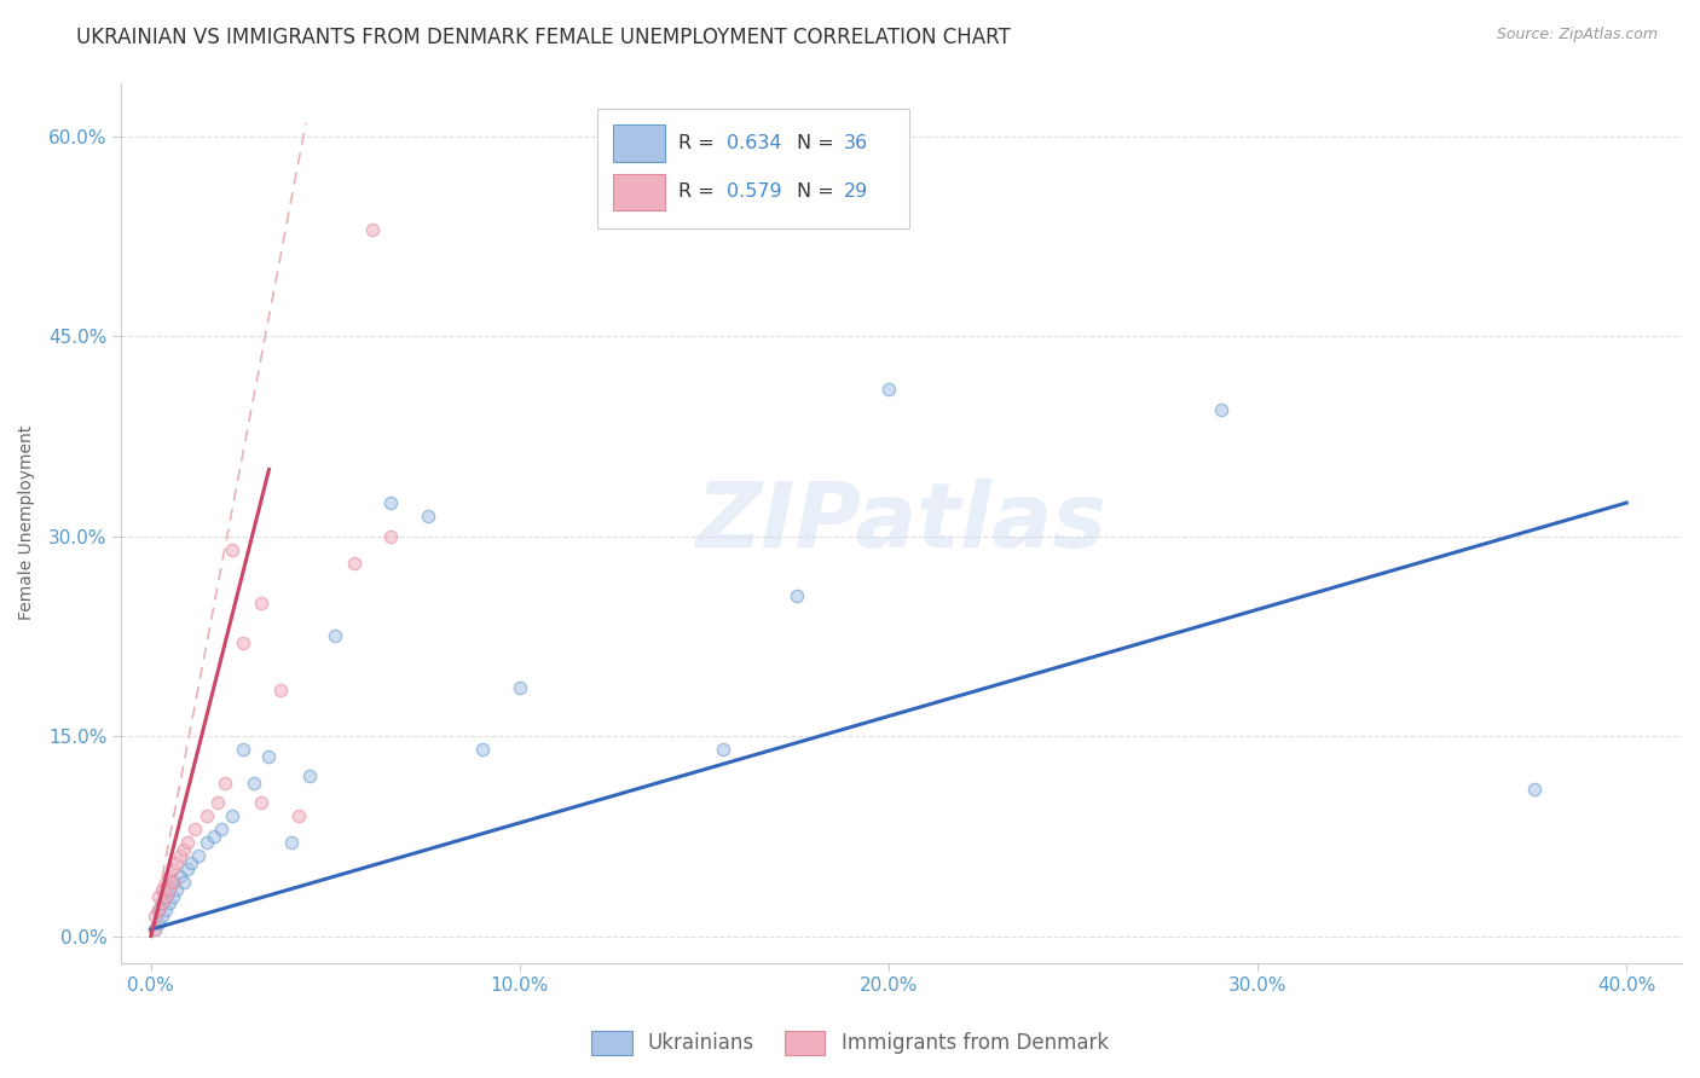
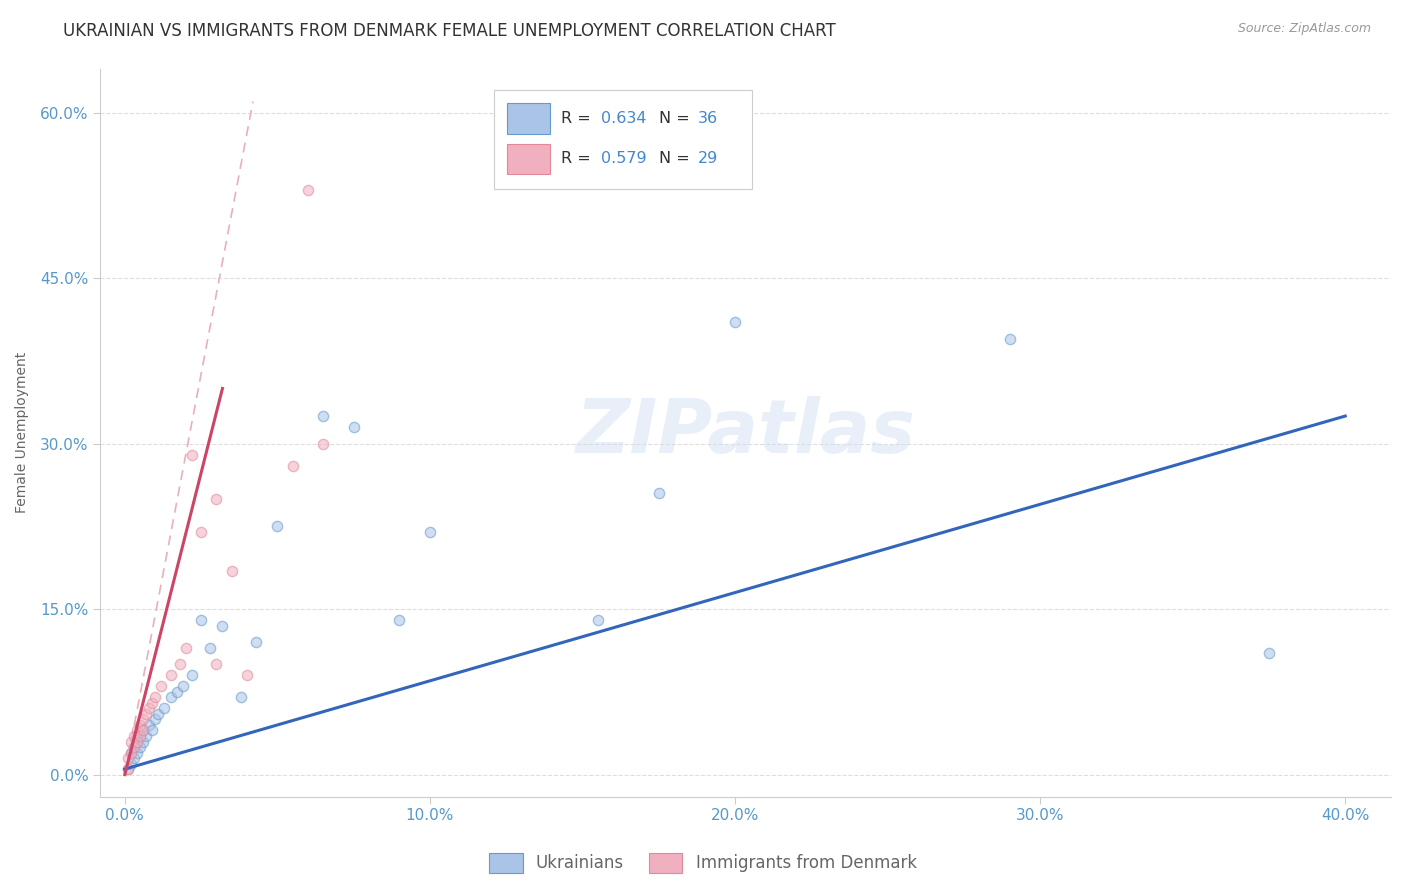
Ukrainians/10.0%: 18.6% -> 22.0%
